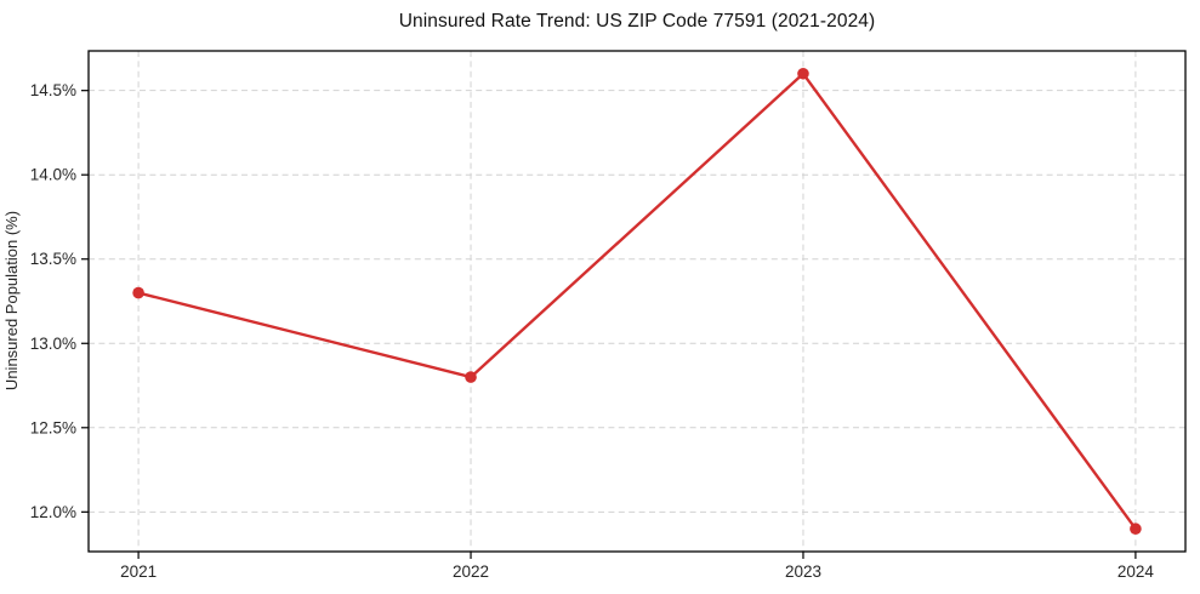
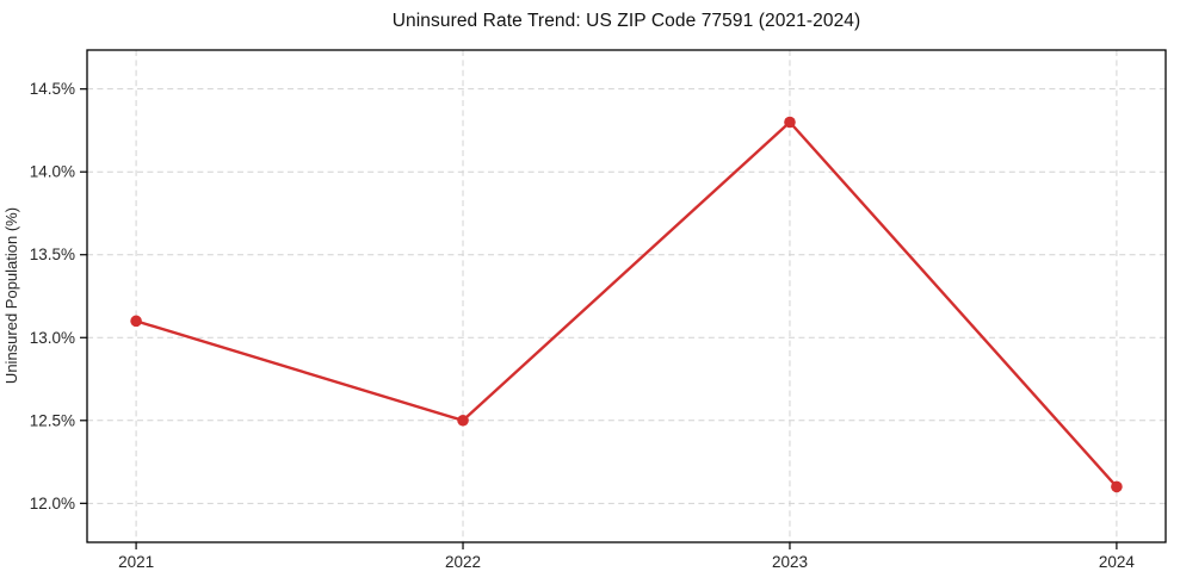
2021: 13.3% -> 13.1%
2022: 12.8% -> 12.5%
2023: 14.6% -> 14.3%
2024: 11.9% -> 12.1%
